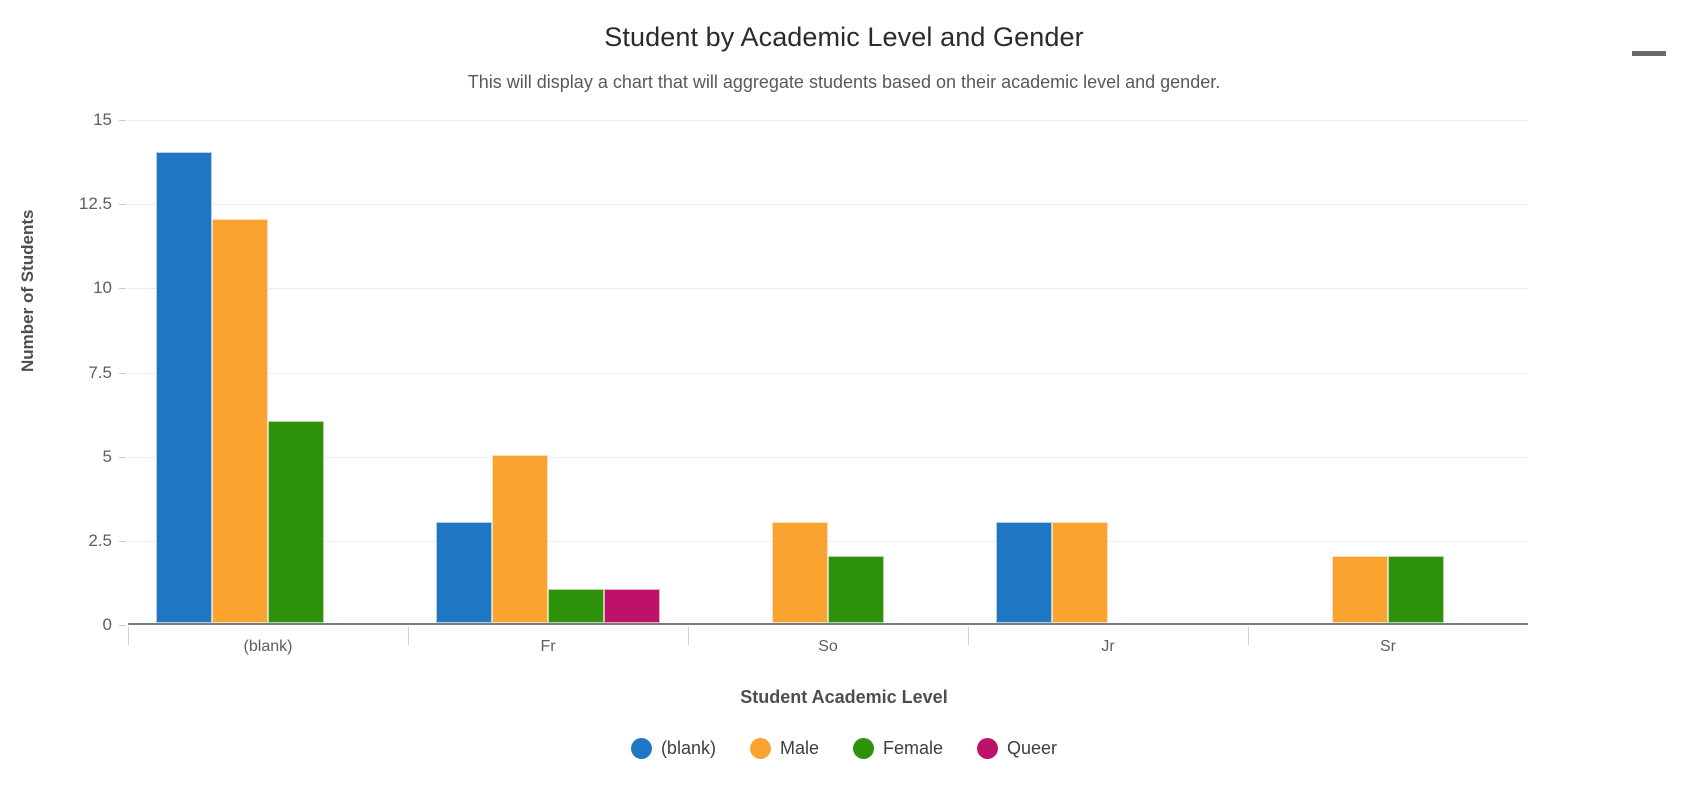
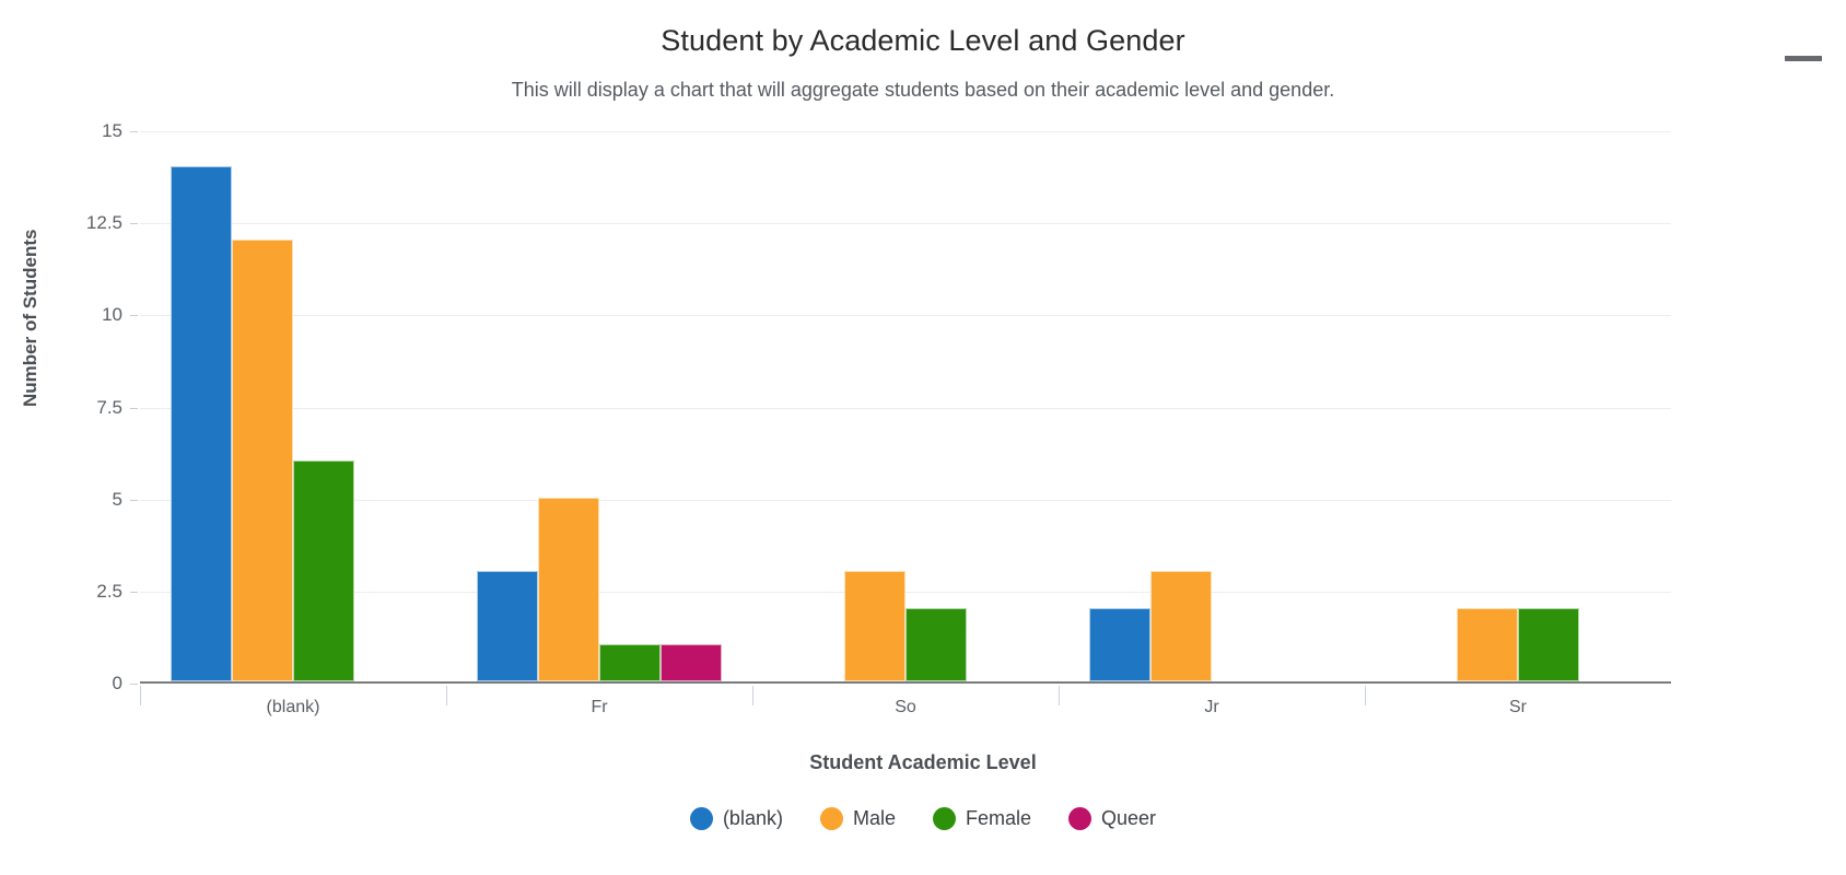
(blank)/Jr: 3 -> 2
